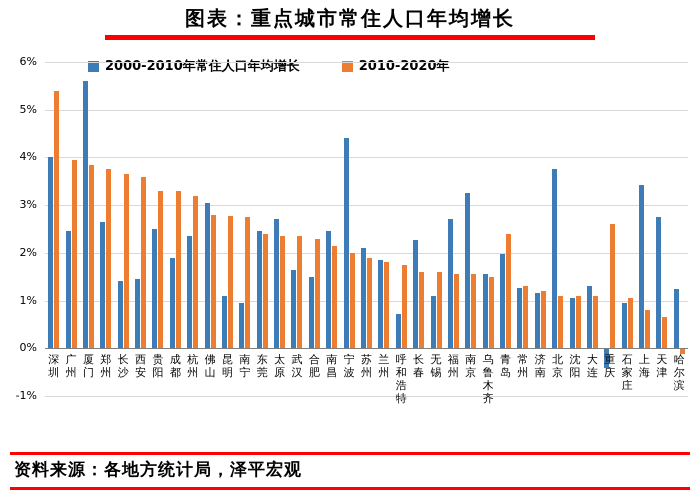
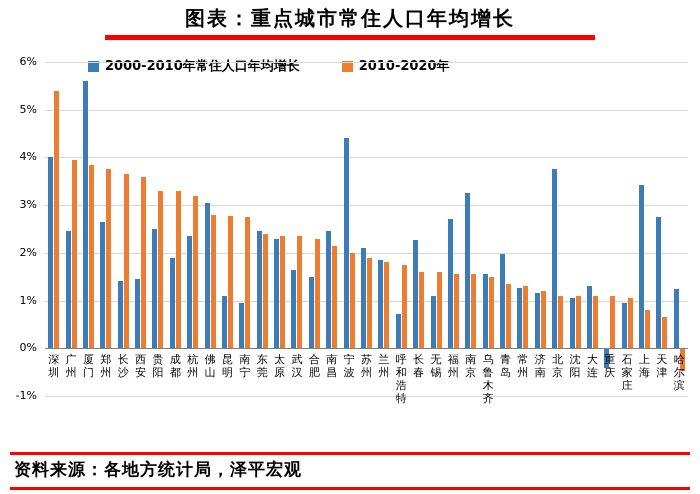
2000-2010年常住人口年均增长/太原: 2.7% -> 2.3%
2010-2020年/青岛: 2.4% -> 1.4%
2010-2020年/重庆: 2.6% -> 1.1%
2010-2020年/哈尔滨: -0.1% -> -0.5%
